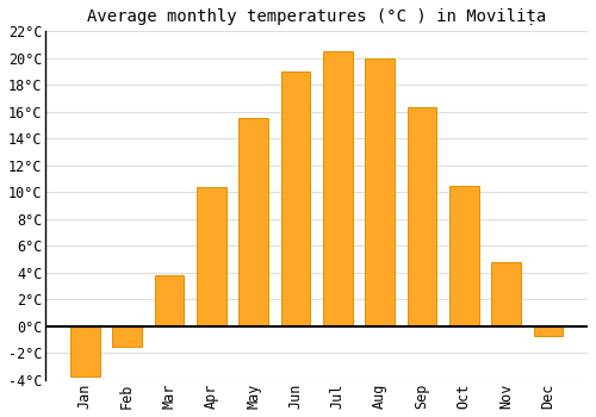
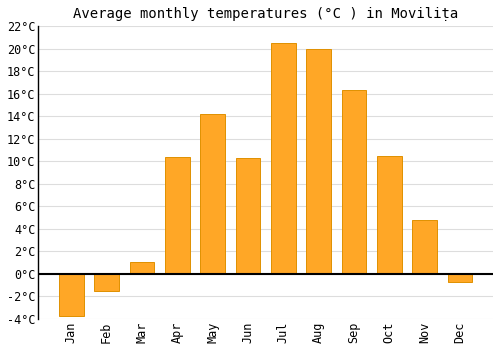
Mar: 3.8°C -> 1.1°C
May: 15.5°C -> 14.2°C
Jun: 19.0°C -> 10.3°C
